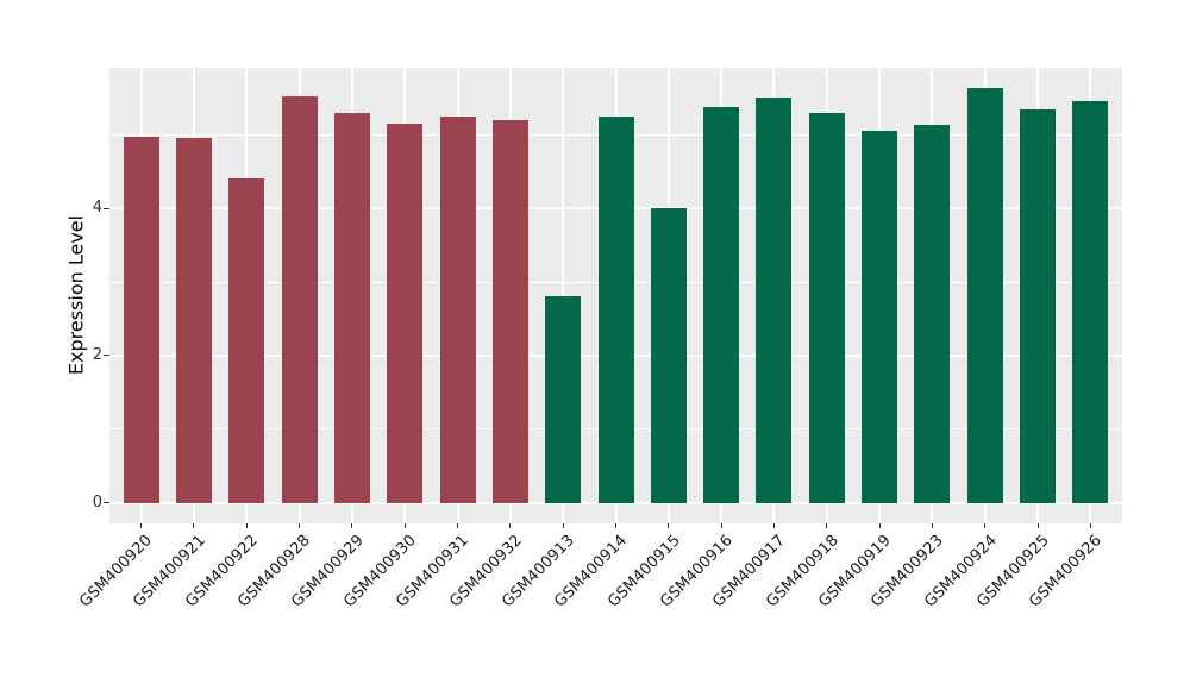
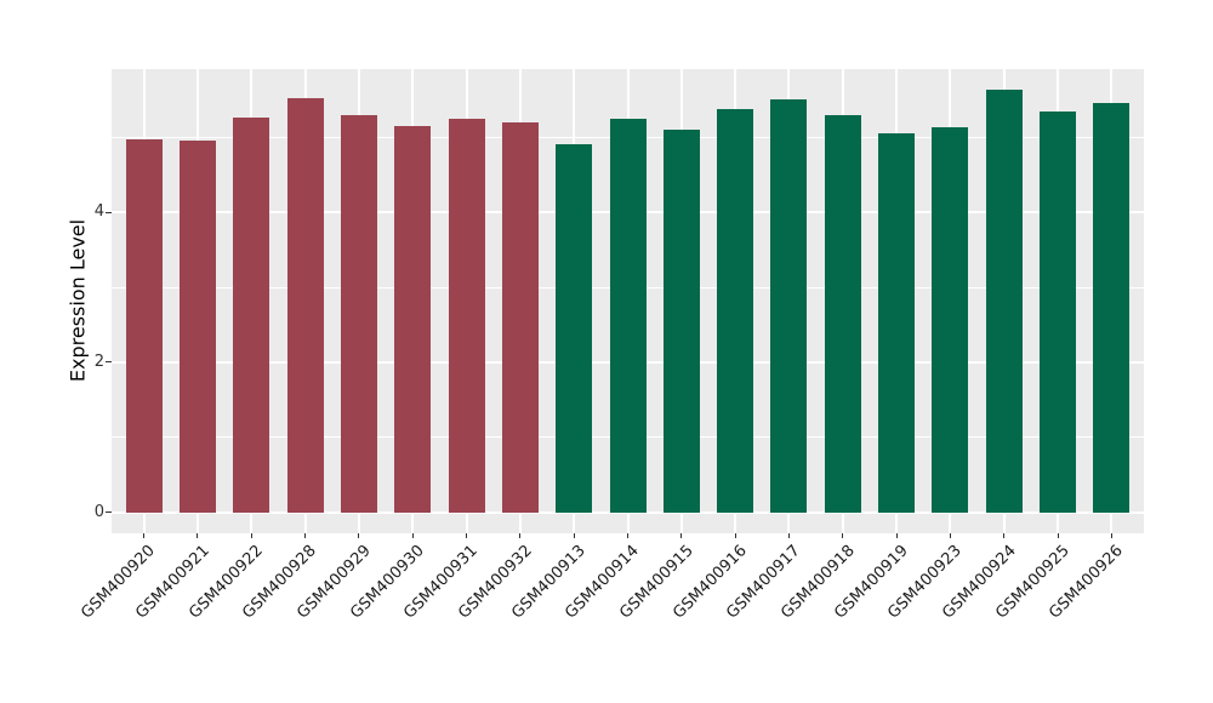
GSM400922: 4.4 -> 5.3
GSM400913: 2.8 -> 4.9
GSM400915: 4.0 -> 5.1
